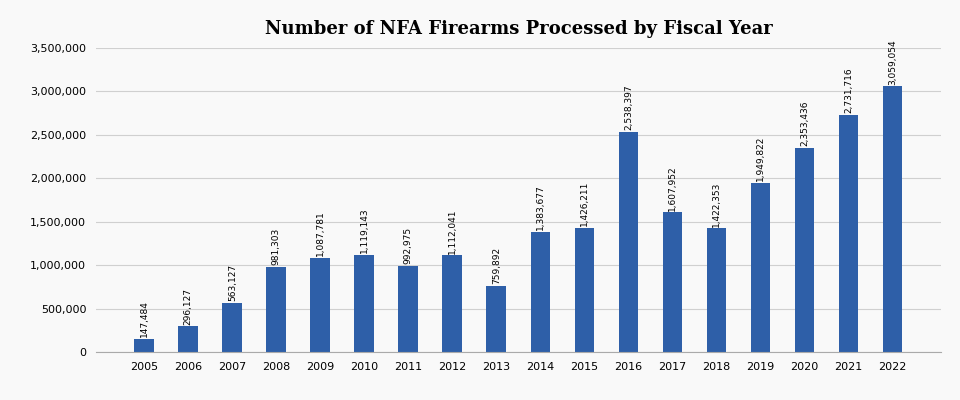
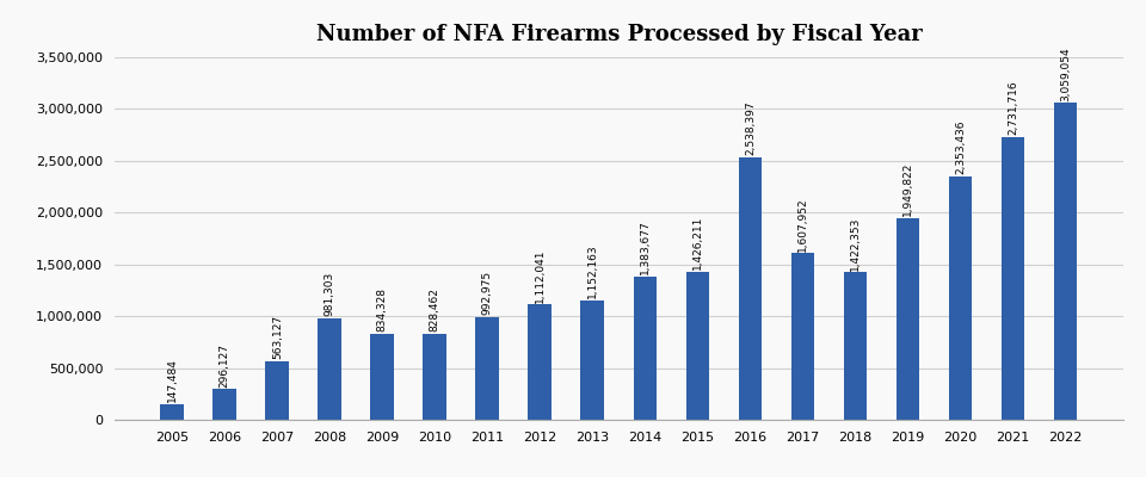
2009: 1,087,781 -> 834,328
2010: 1,119,143 -> 828,462
2013: 759,892 -> 1,152,163
